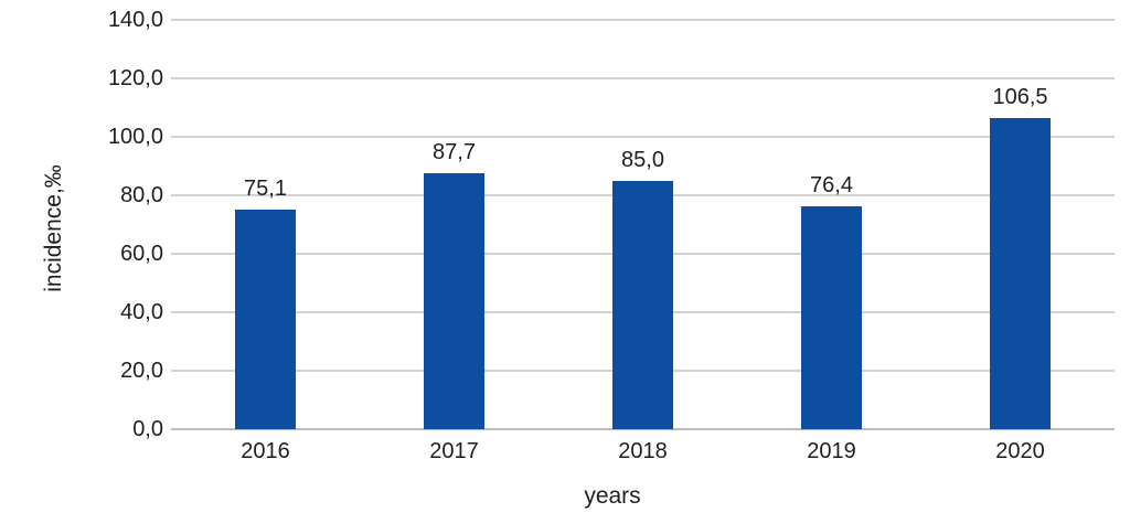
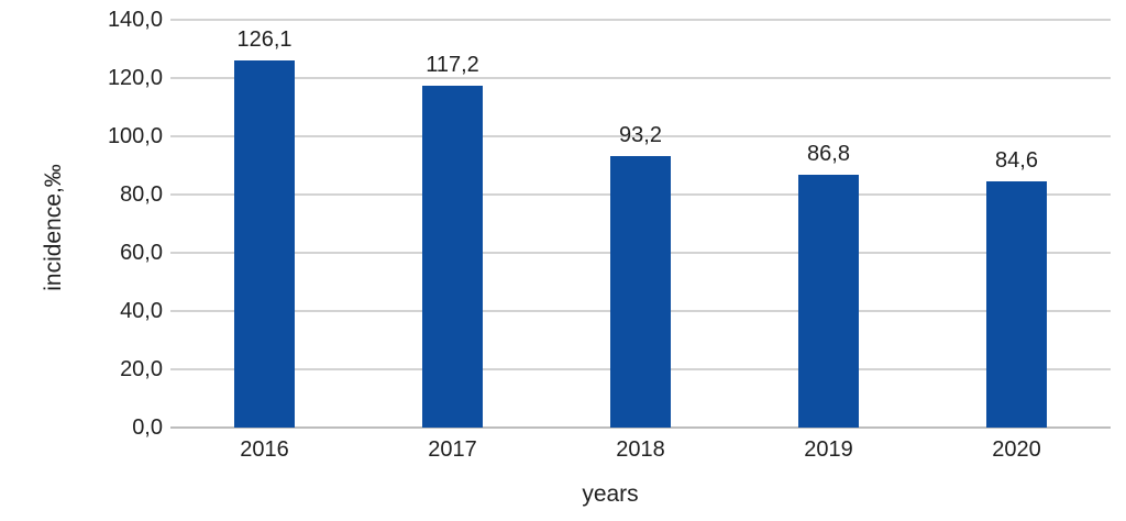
2016: 75,1 -> 126,1
2017: 87,7 -> 117,2
2018: 85,0 -> 93,2
2019: 76,4 -> 86,8
2020: 106,5 -> 84,6
